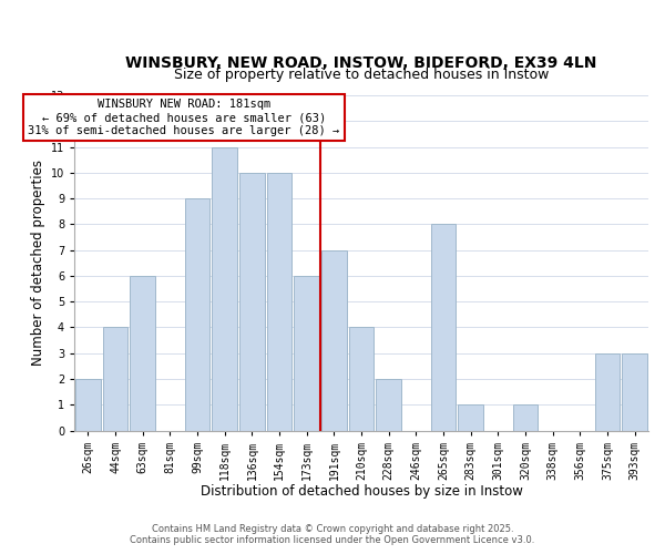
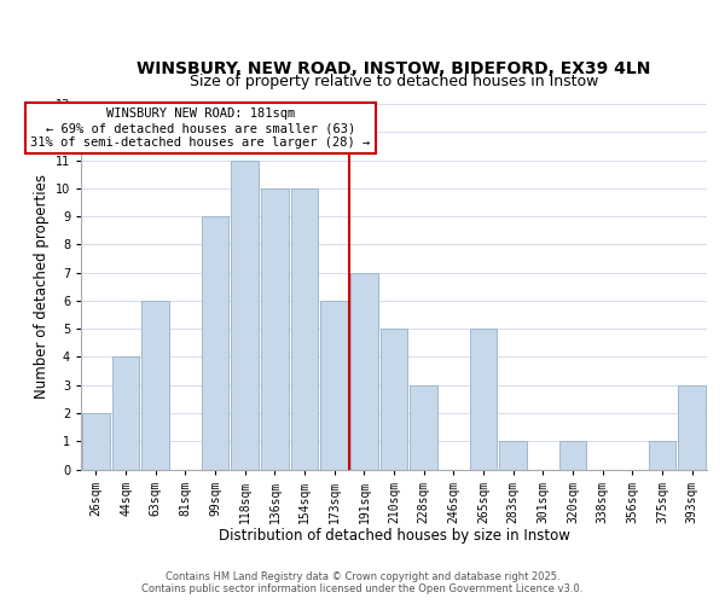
210sqm: 4 -> 5
228sqm: 2 -> 3
265sqm: 8 -> 5
375sqm: 3 -> 1
